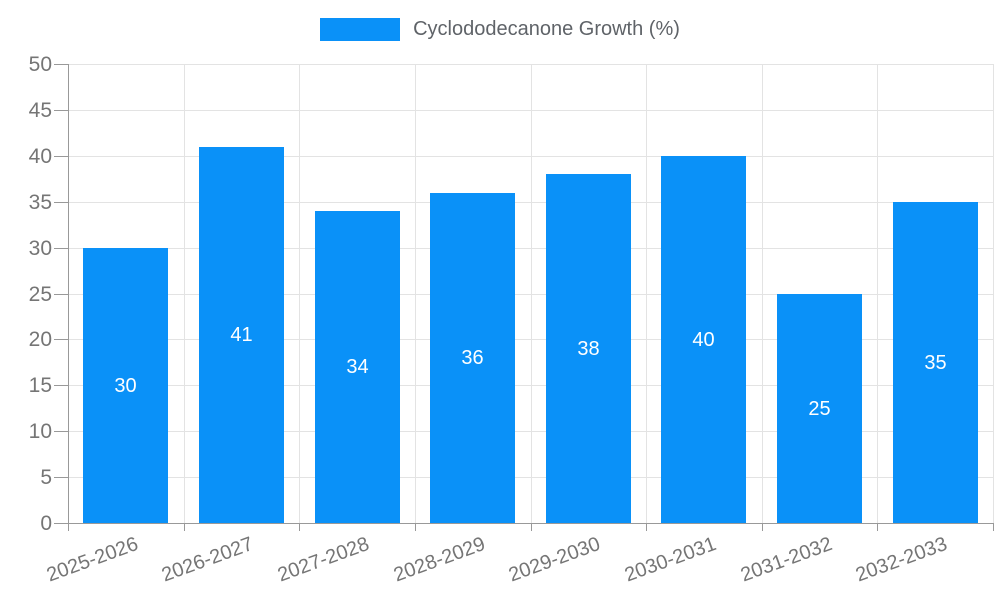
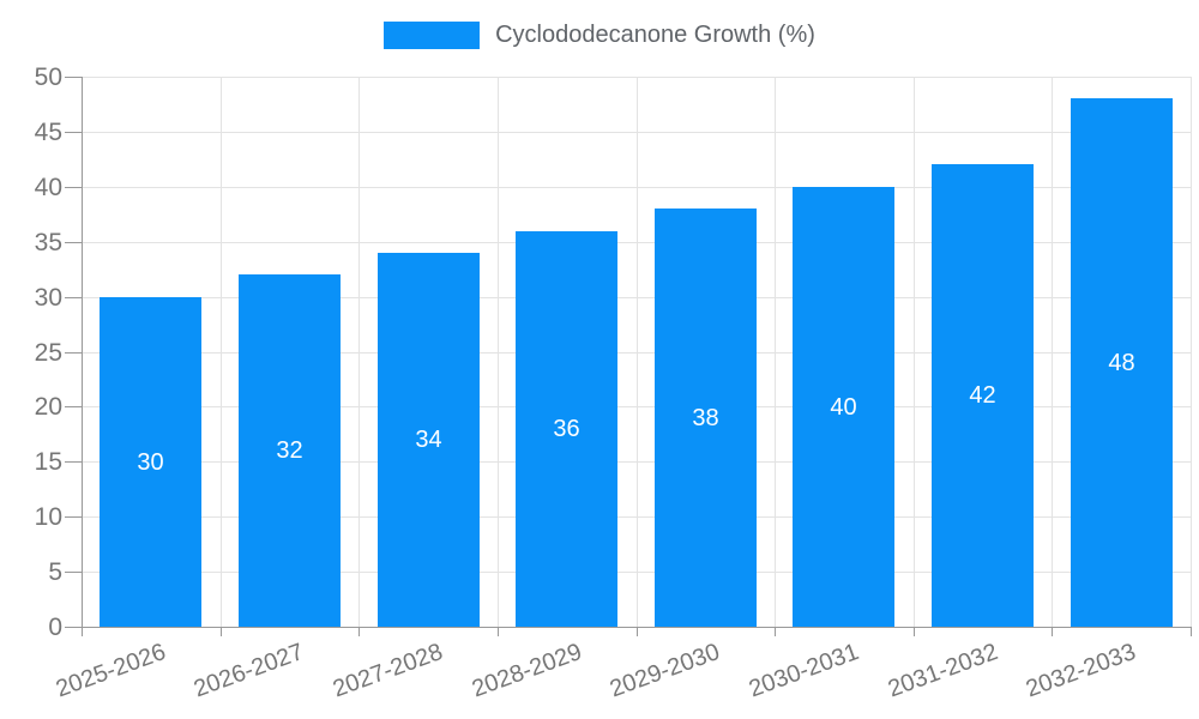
2026-2027: 41 -> 32
2031-2032: 25 -> 42
2032-2033: 35 -> 48
